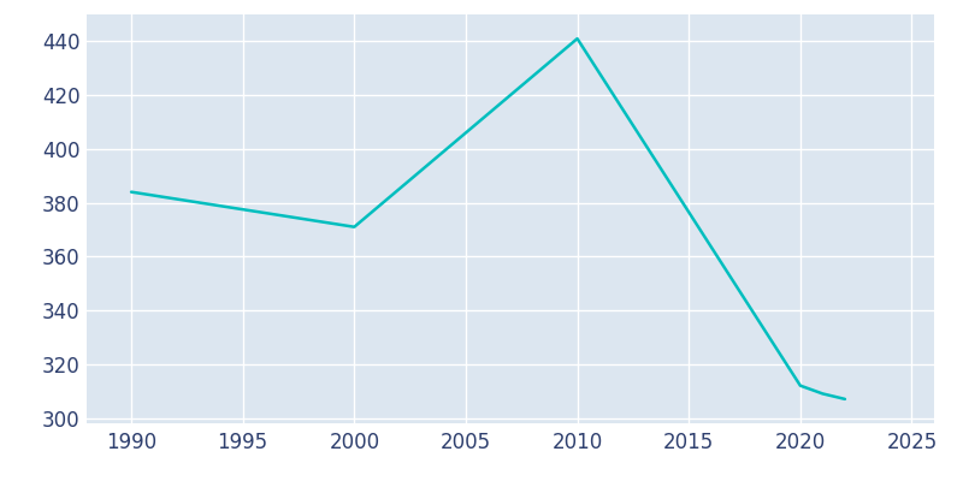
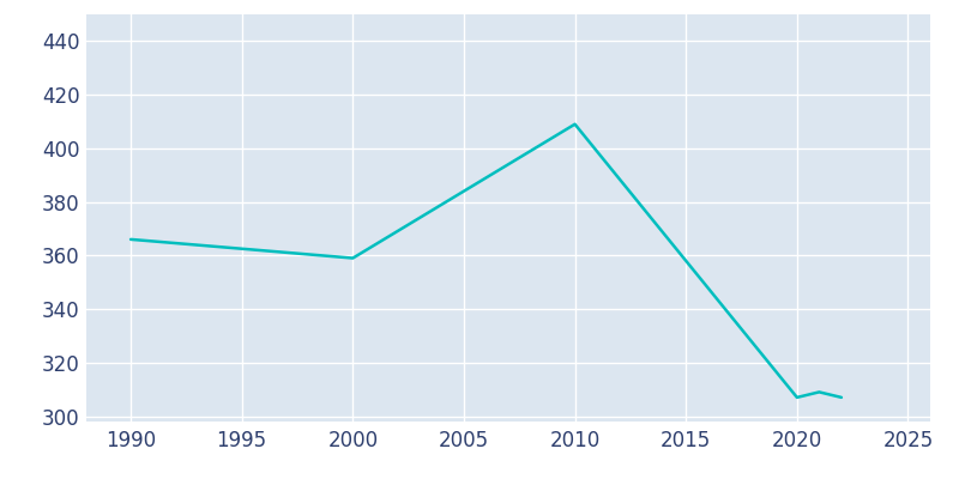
1990: 384 -> 366
2000: 371 -> 359
2010: 441 -> 409
2020: 312 -> 307
